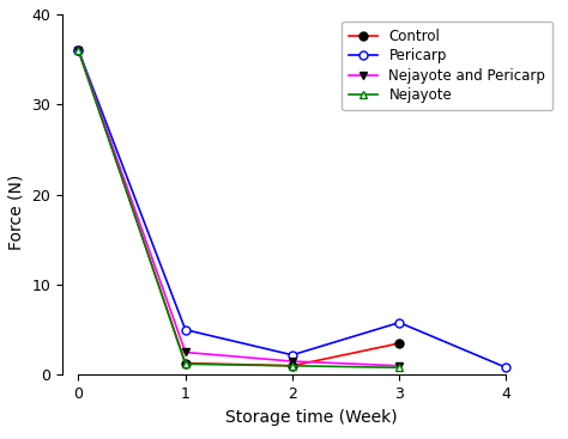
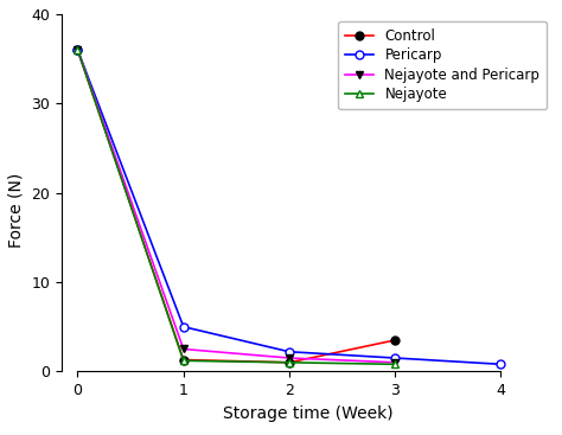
Pericarp/3: 5.8 -> 1.5
